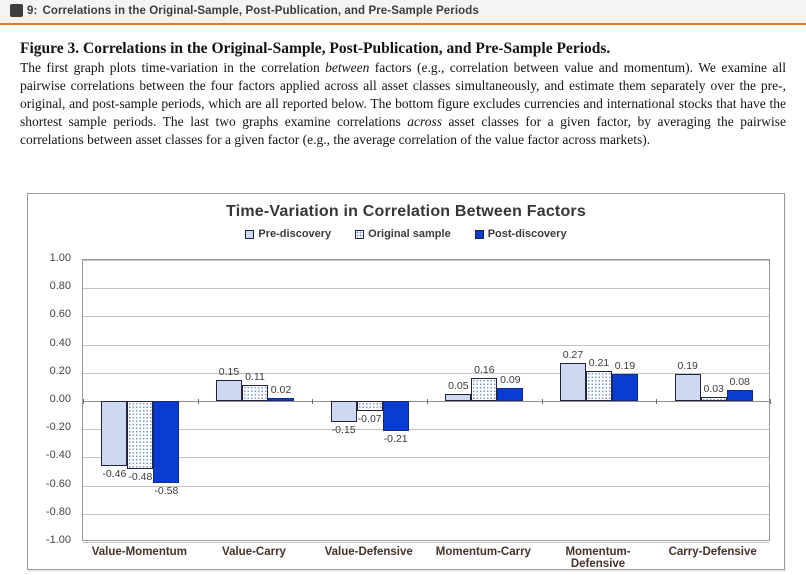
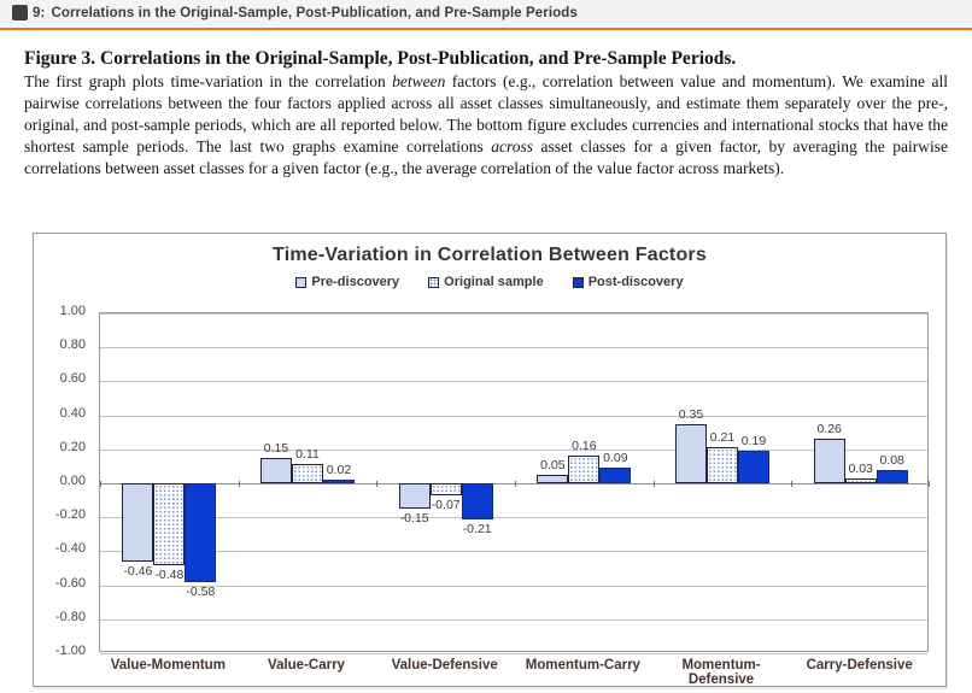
Pre-discovery/Momentum-Defensive: 0.27 -> 0.35
Pre-discovery/Carry-Defensive: 0.19 -> 0.26
